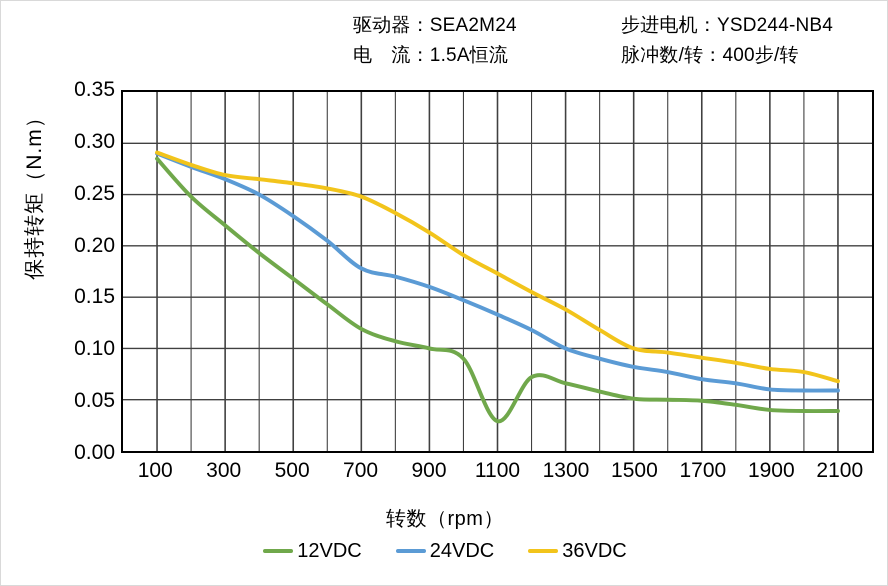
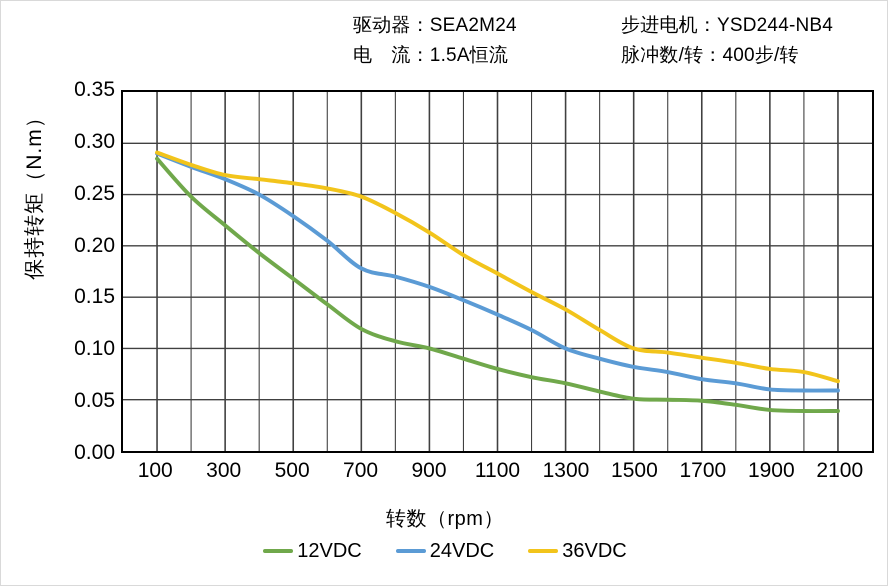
12VDC/1100: 0.029 -> 0.080
